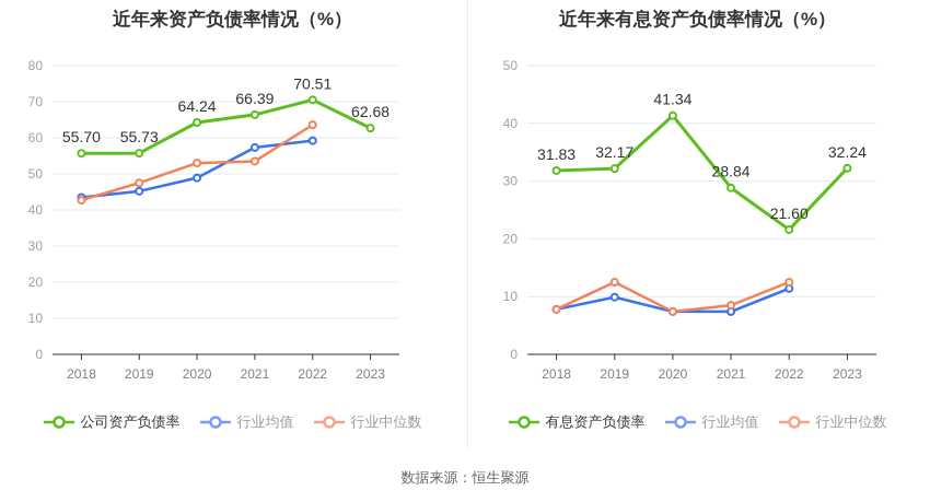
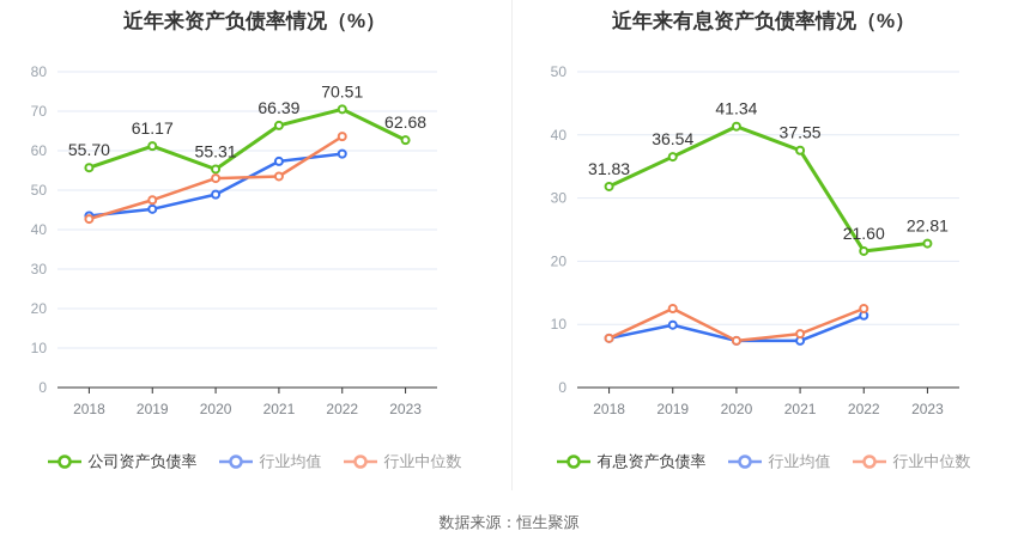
近年来资产负债率情况（%）/公司资产负债率/2019: 55.73 -> 61.17
近年来资产负债率情况（%）/公司资产负债率/2020: 64.24 -> 55.31
近年来有息资产负债率情况（%）/有息资产负债率/2019: 32.17 -> 36.54
近年来有息资产负债率情况（%）/有息资产负债率/2021: 28.84 -> 37.55
近年来有息资产负债率情况（%）/有息资产负债率/2023: 32.24 -> 22.81
